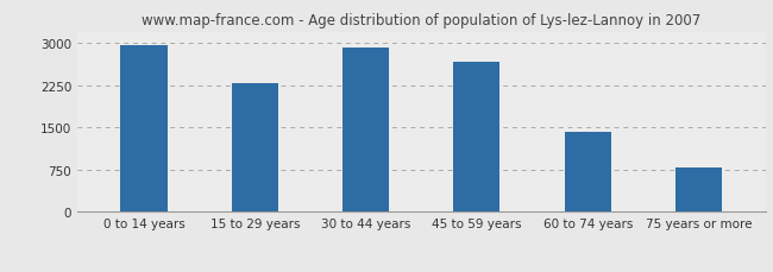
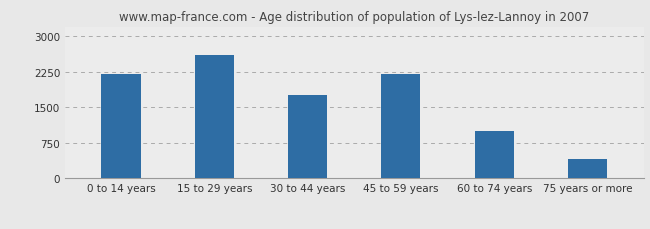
0 to 14 years: 2950 -> 2200
15 to 29 years: 2290 -> 2600
30 to 44 years: 2920 -> 1750
45 to 59 years: 2670 -> 2200
60 to 74 years: 1420 -> 1000
75 years or more: 790 -> 400
